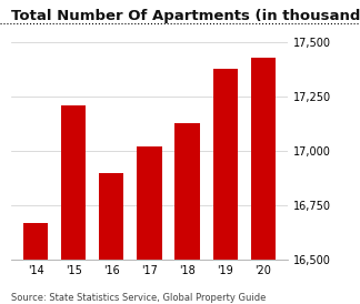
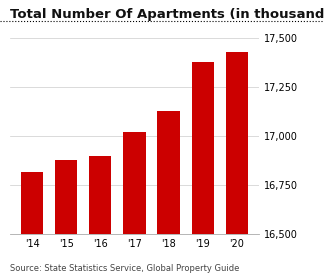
'14: 16,670 -> 16,820
'15: 17,210 -> 16,880
